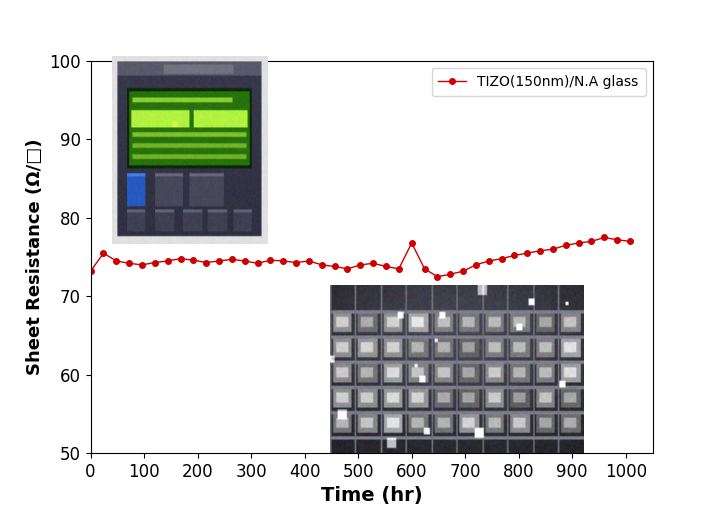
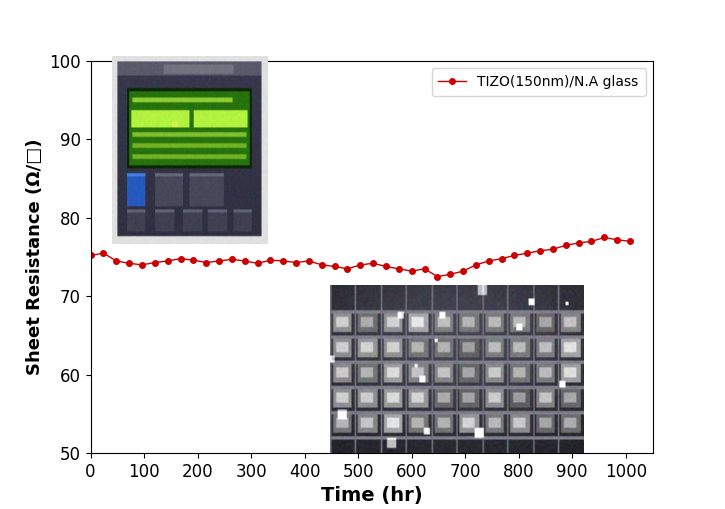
0: 73.2 -> 75.2
600: 76.8 -> 73.2
